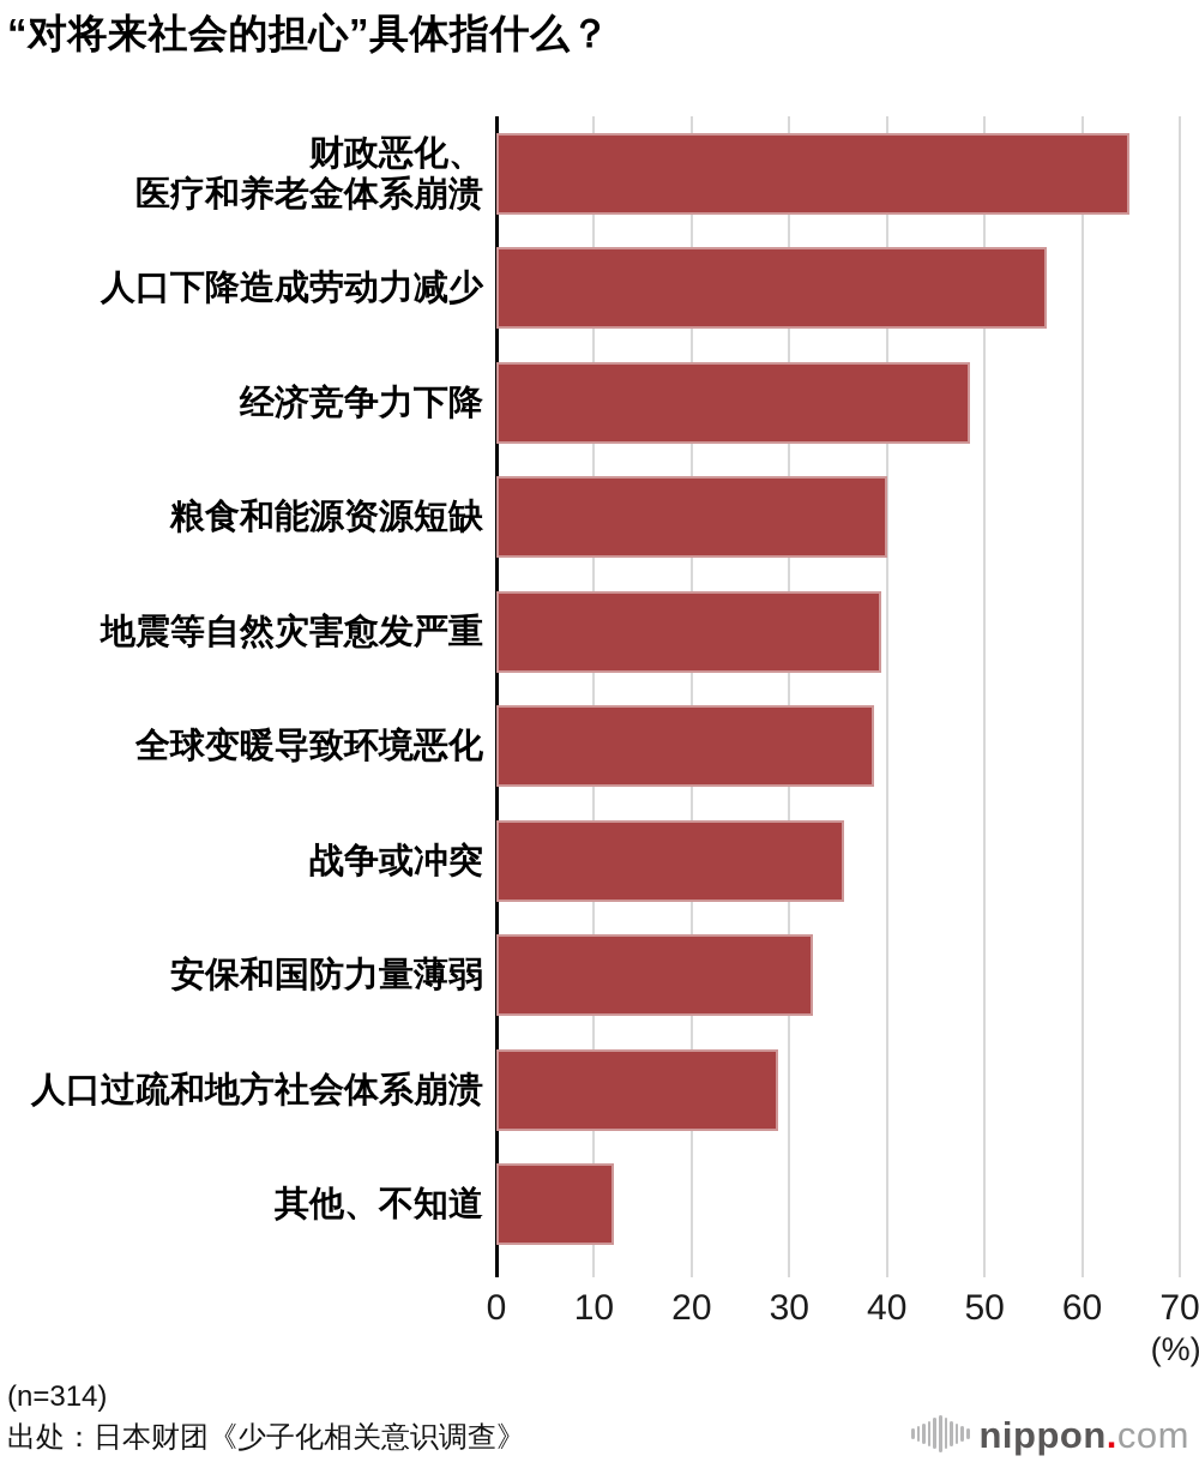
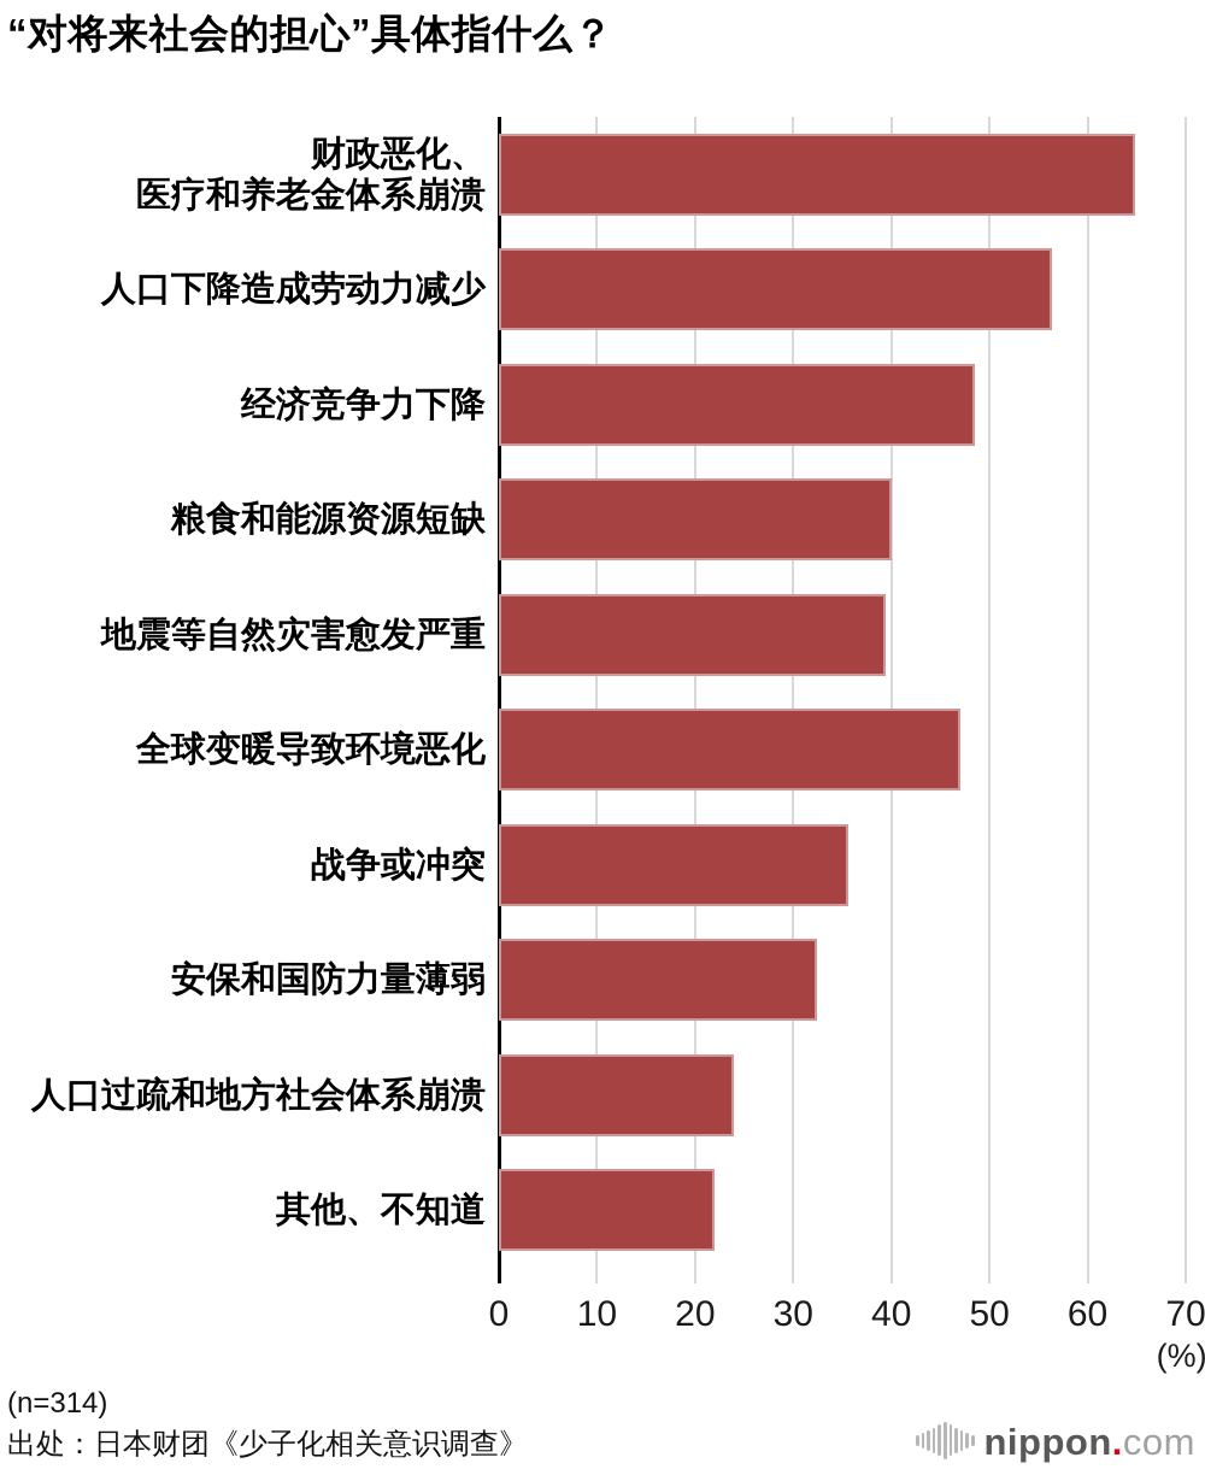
全球变暖导致环境恶化: 39 -> 47
人口过疏和地方社会体系崩溃: 29 -> 24
其他、不知道: 12 -> 22
